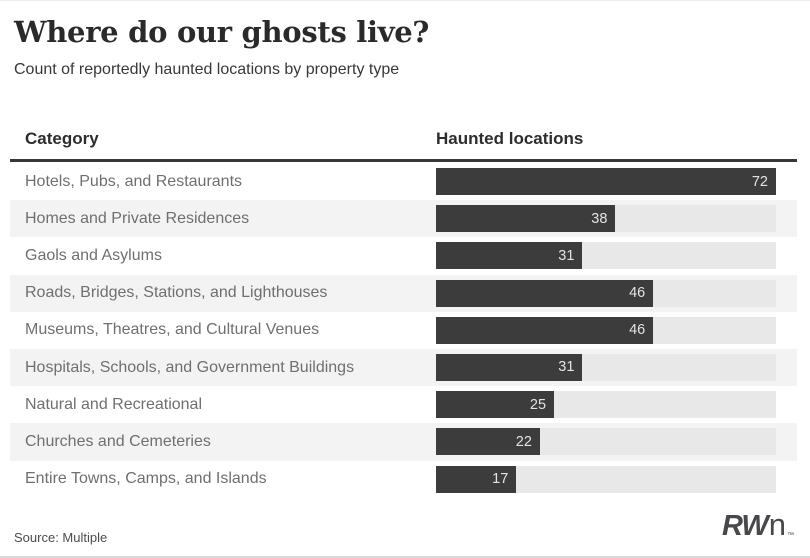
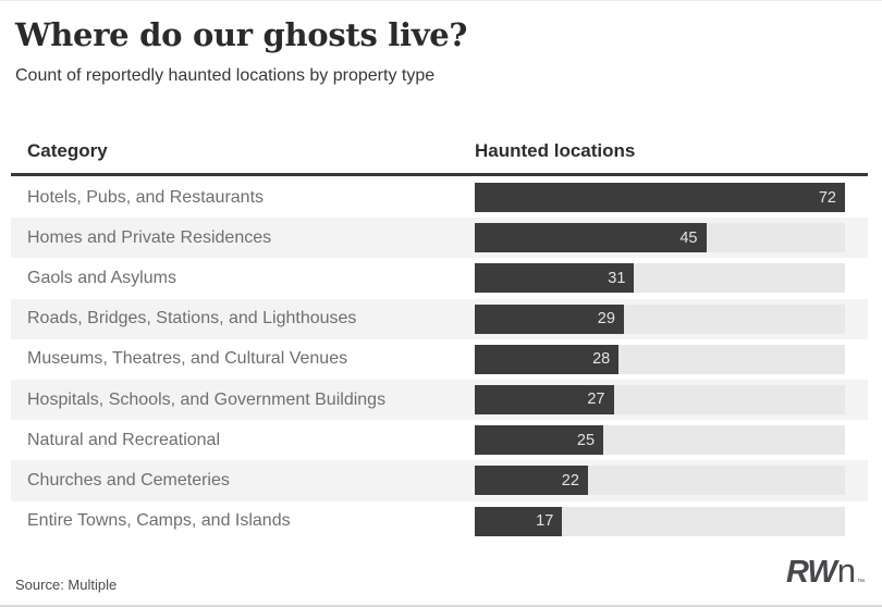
Homes and Private Residences: 38 -> 45
Roads, Bridges, Stations, and Lighthouses: 46 -> 29
Museums, Theatres, and Cultural Venues: 46 -> 28
Hospitals, Schools, and Government Buildings: 31 -> 27
